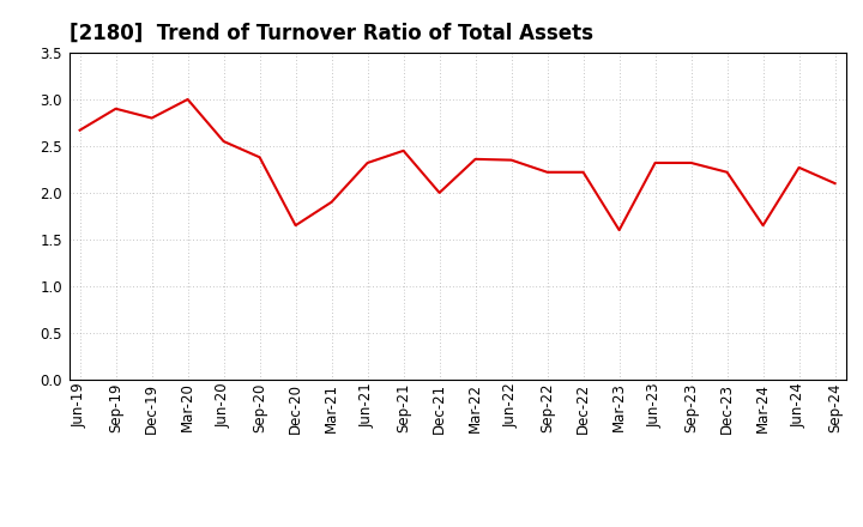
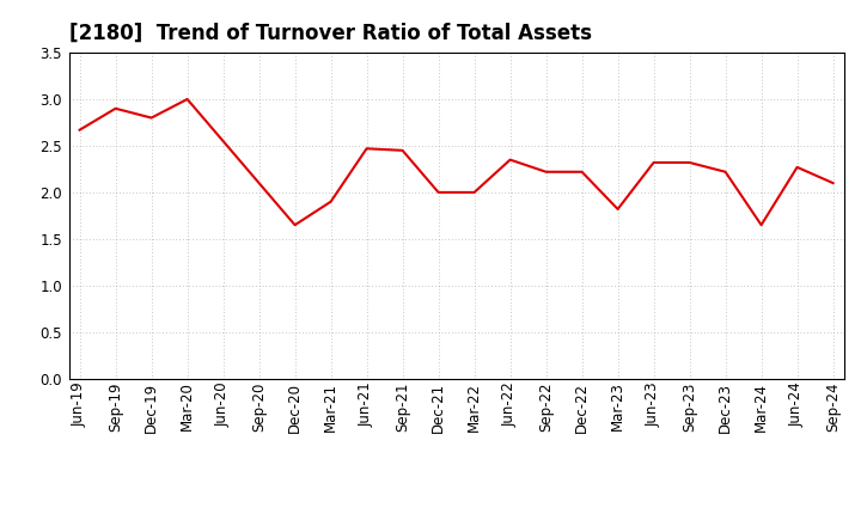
Sep-20: 2.38 -> 2.10
Jun-21: 2.32 -> 2.47
Mar-22: 2.36 -> 2.00
Mar-23: 1.60 -> 1.82
